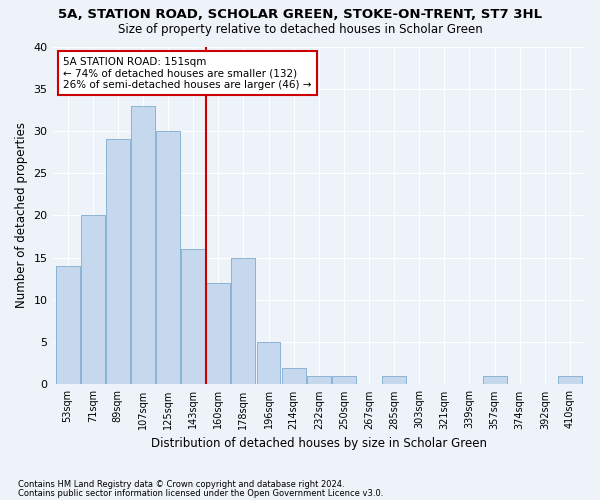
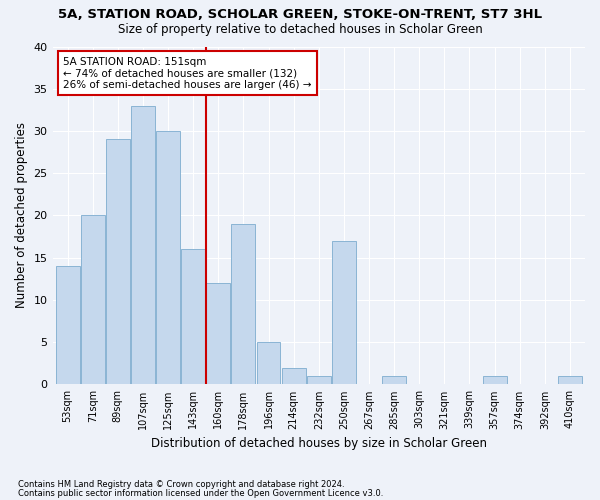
178sqm: 15 -> 19
250sqm: 1 -> 17
